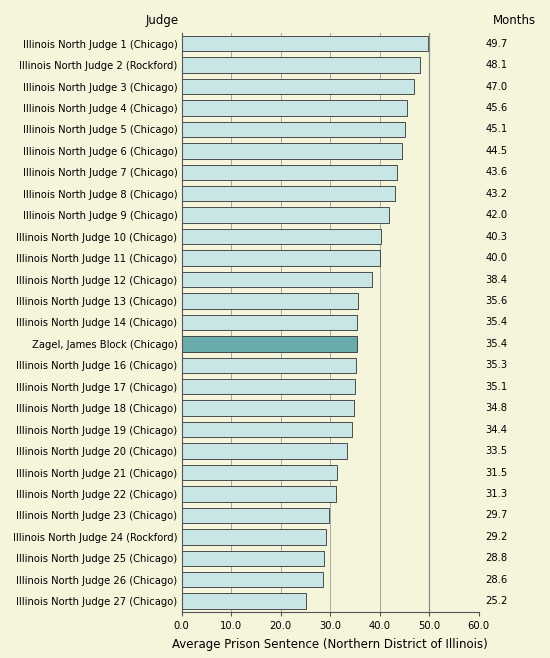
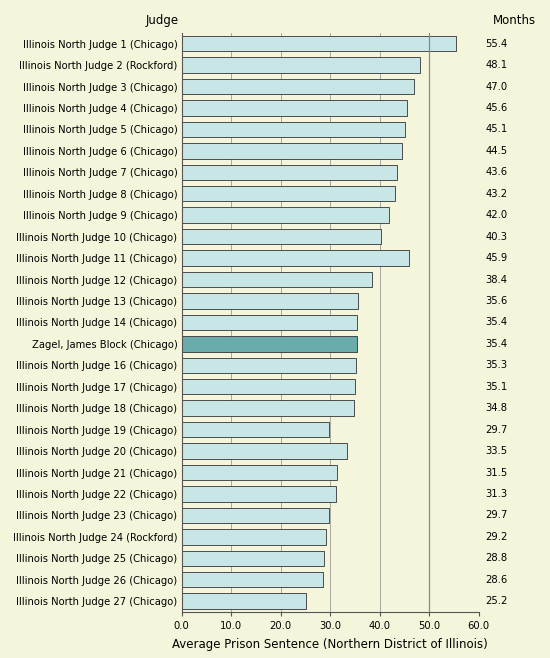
Illinois North Judge 1 (Chicago): 49.7 -> 55.4
Illinois North Judge 11 (Chicago): 40.0 -> 45.9
Illinois North Judge 19 (Chicago): 34.4 -> 29.7
